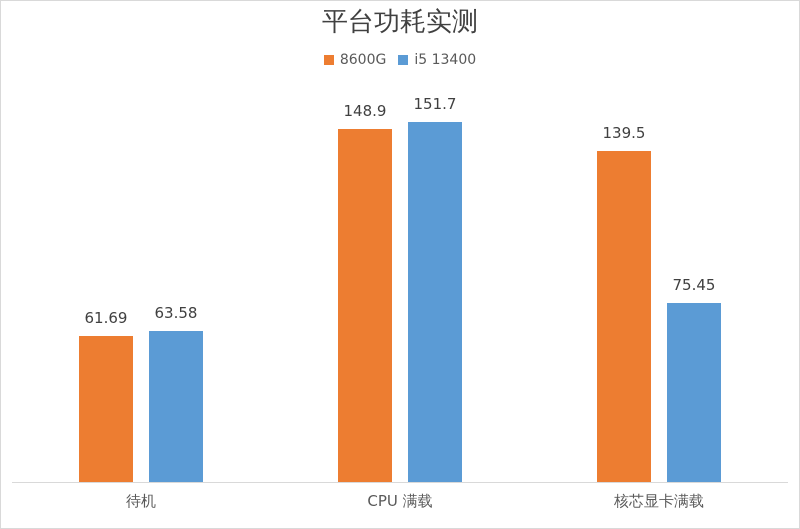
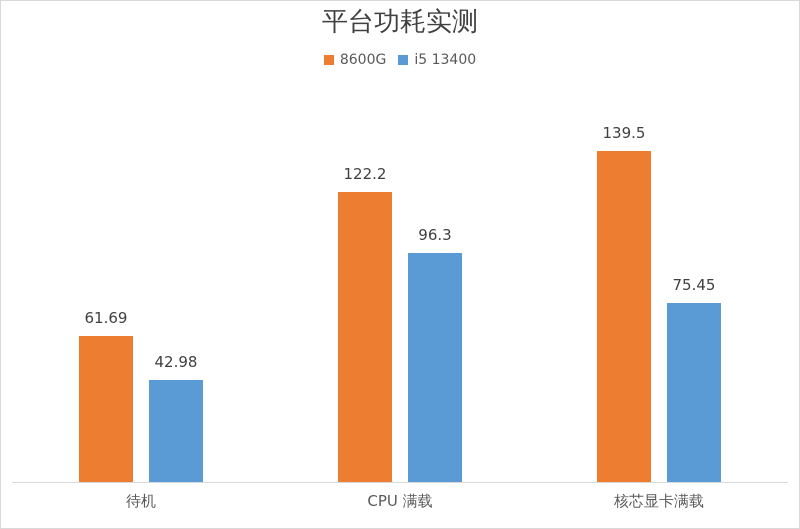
i5 13400/待机: 63.58 -> 42.98
8600G/CPU 满载: 148.9 -> 122.2
i5 13400/CPU 满载: 151.7 -> 96.3
